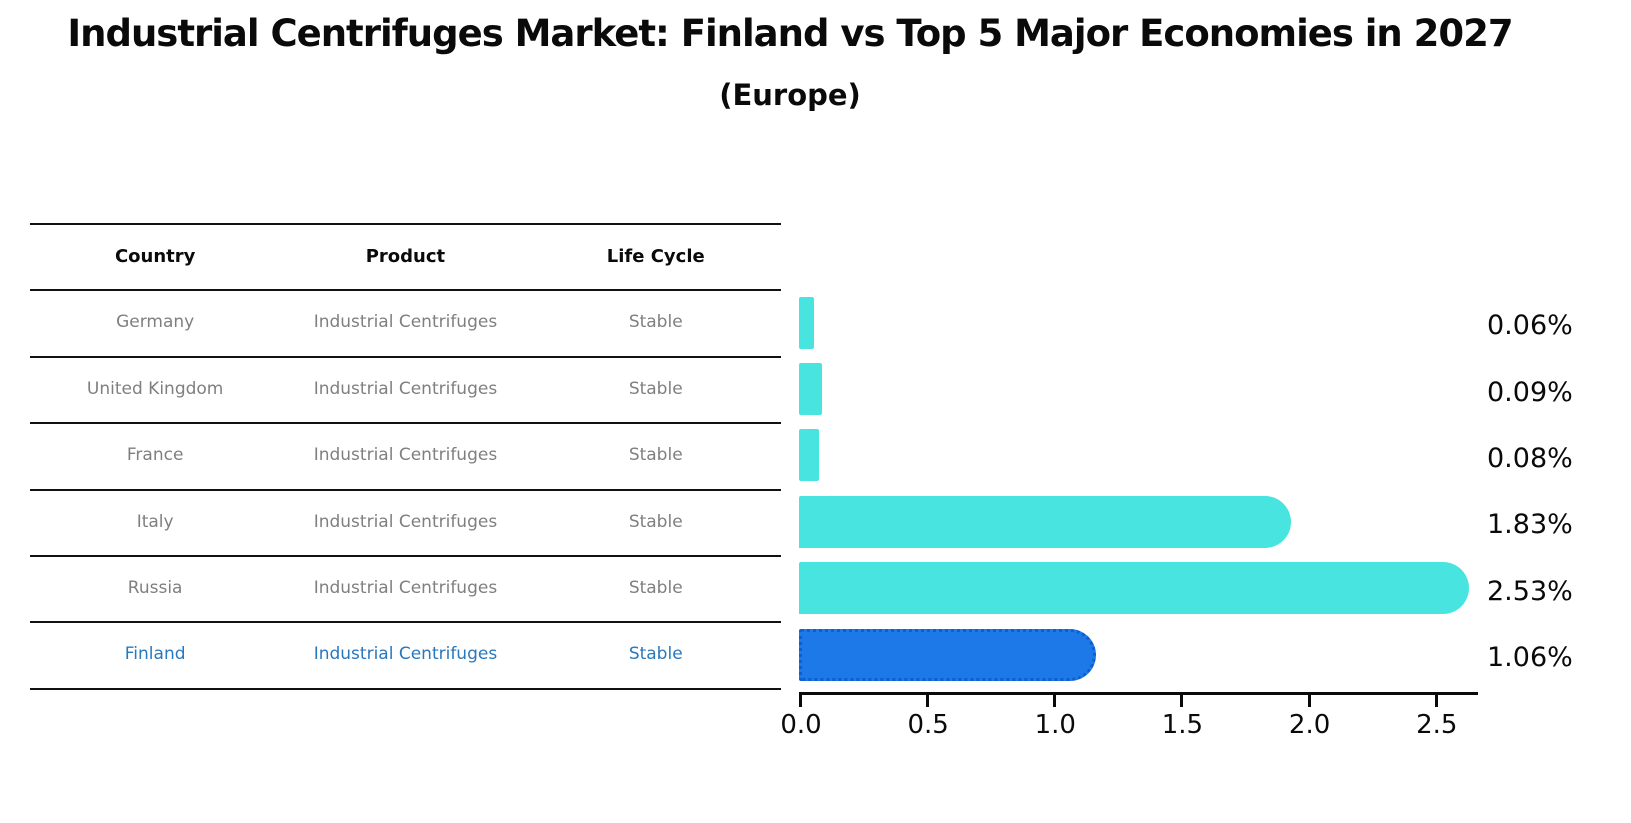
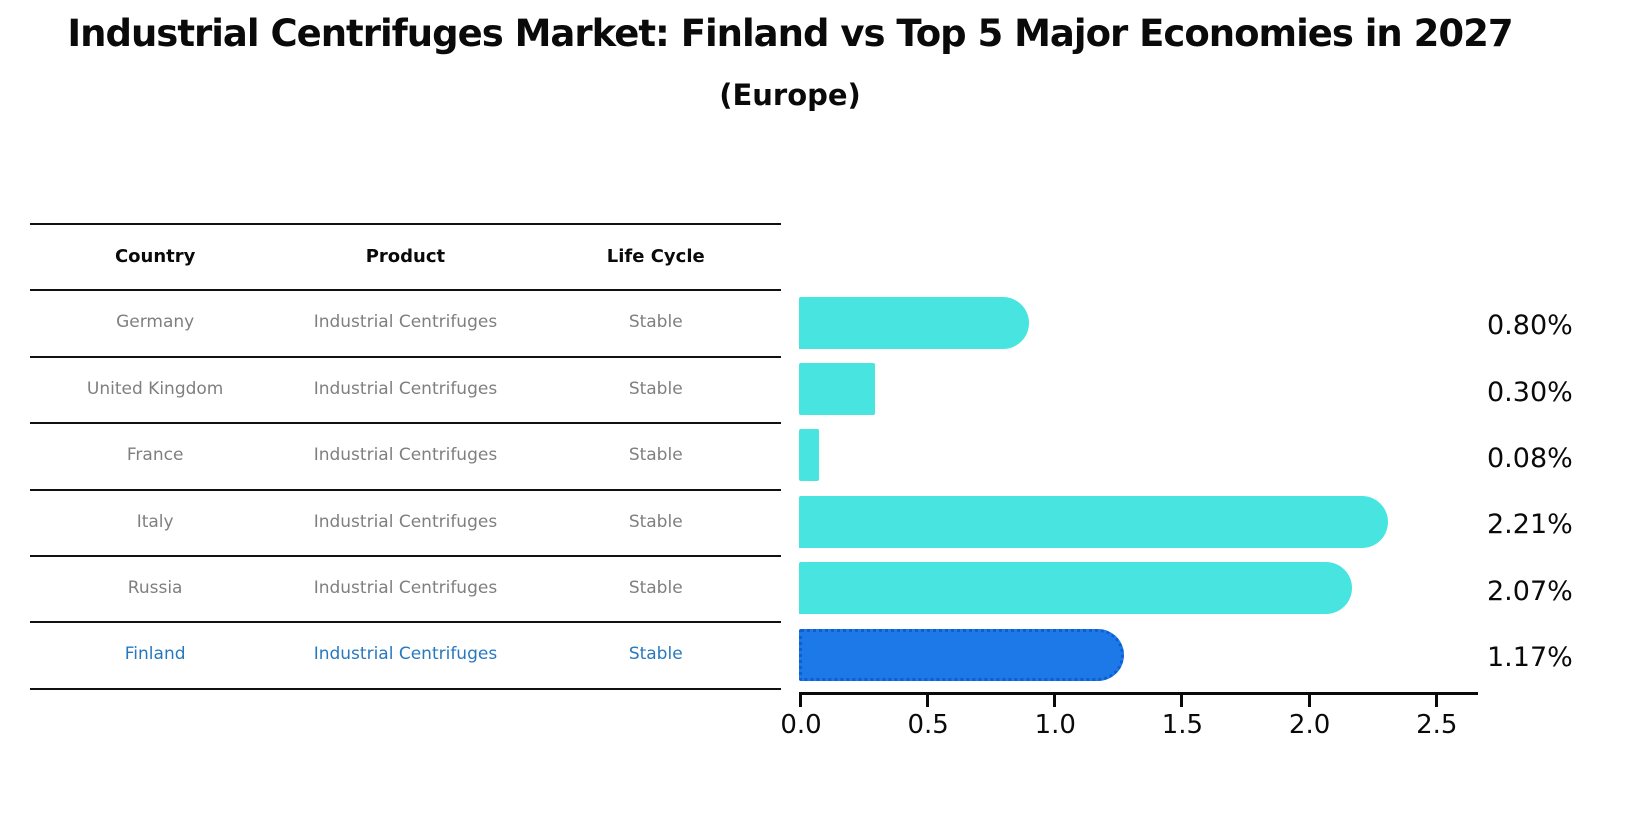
Germany: 0.06% -> 0.80%
United Kingdom: 0.09% -> 0.30%
Italy: 1.83% -> 2.21%
Russia: 2.53% -> 2.07%
Finland: 1.06% -> 1.17%
